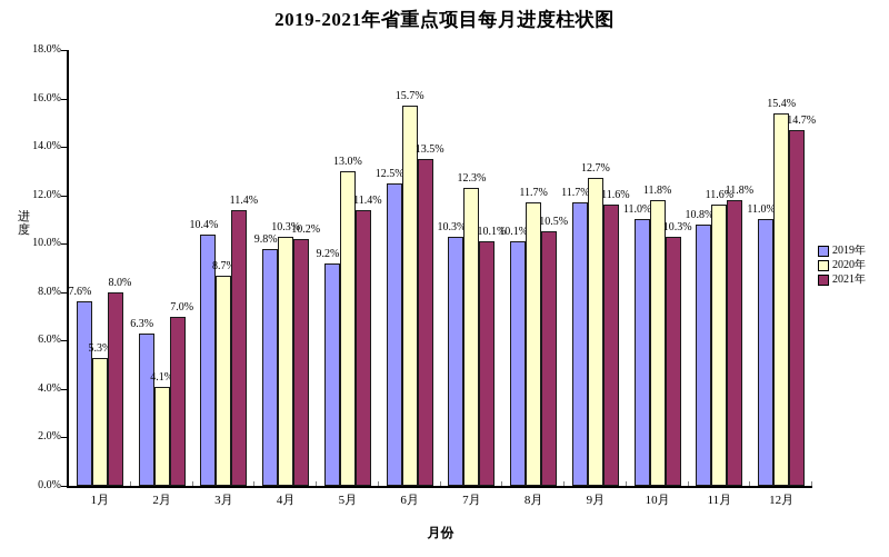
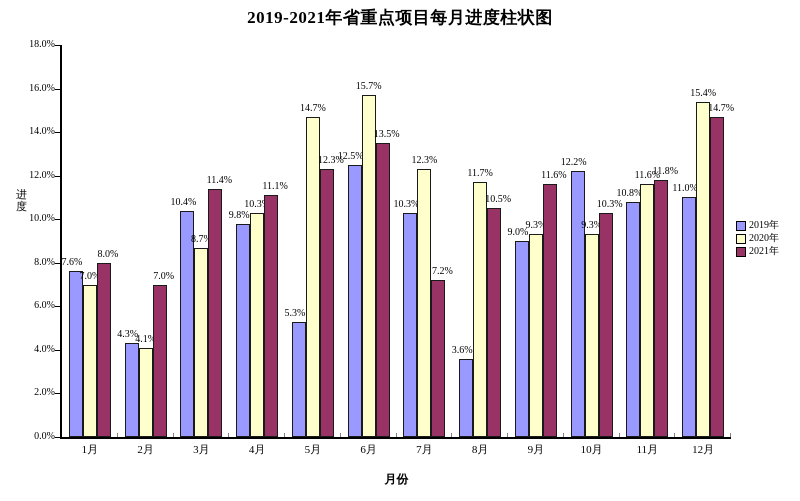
2020年/1月: 5.3% -> 7.0%
2019年/2月: 6.3% -> 4.3%
2021年/4月: 10.2% -> 11.1%
2019年/5月: 9.2% -> 5.3%
2020年/5月: 13.0% -> 14.7%
2021年/5月: 11.4% -> 12.3%
2021年/7月: 10.1% -> 7.2%
2019年/8月: 10.1% -> 3.6%
2019年/9月: 11.7% -> 9.0%
2020年/9月: 12.7% -> 9.3%
2019年/10月: 11.0% -> 12.2%
2020年/10月: 11.8% -> 9.3%
